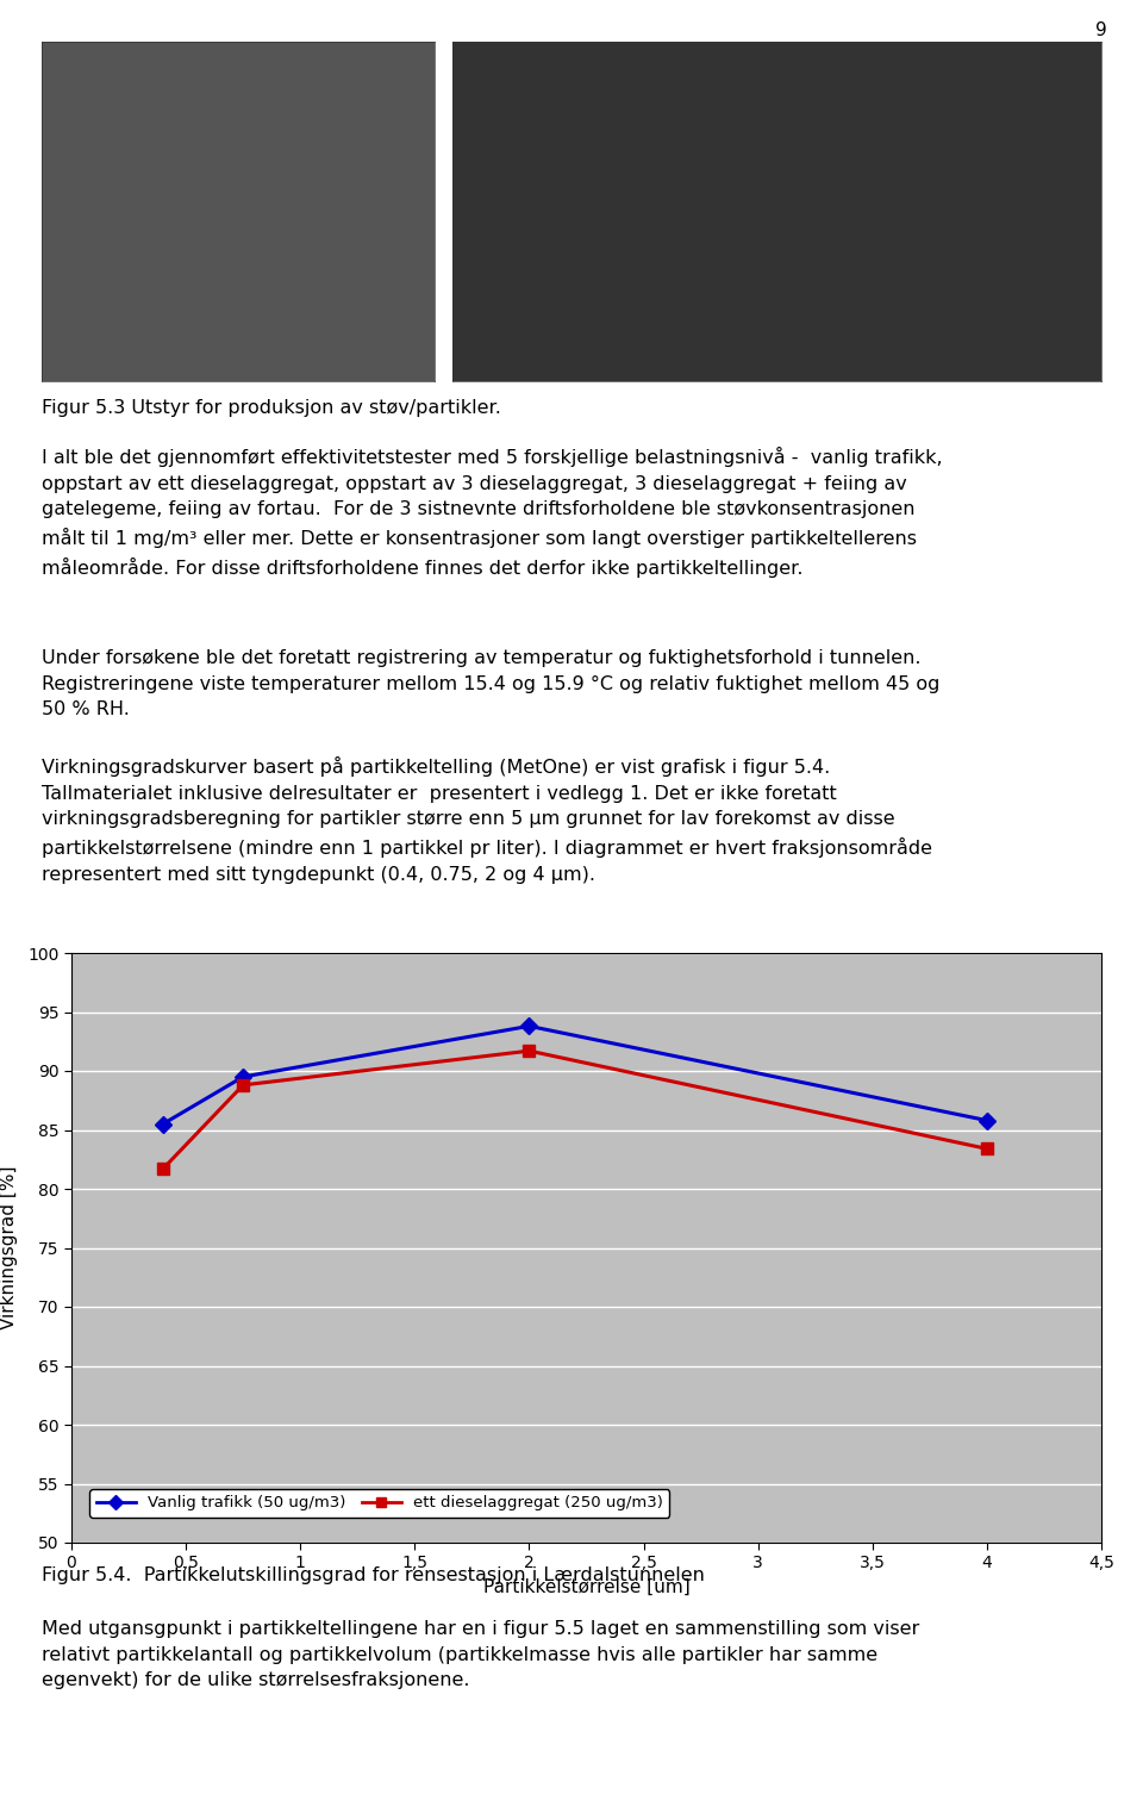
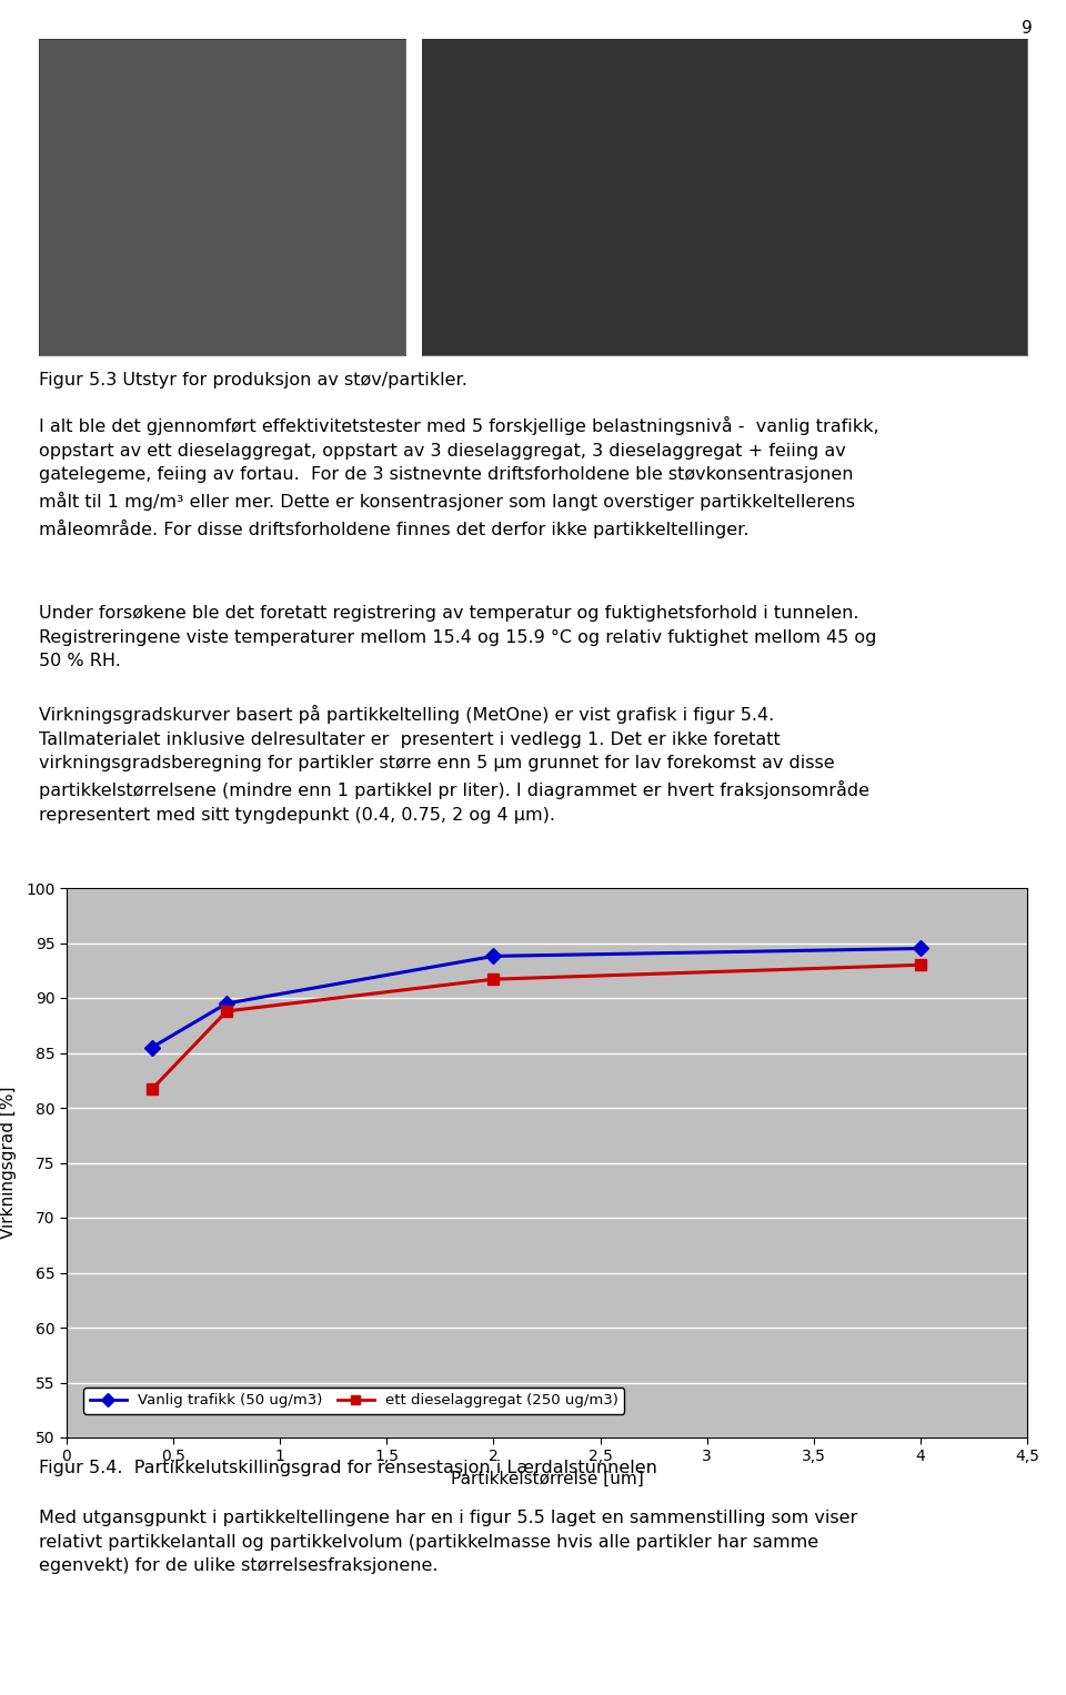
Vanlig trafikk (50 ug/m3)/4: 85.8 -> 94.5
ett dieselaggregat (250 ug/m3)/4: 83.4 -> 93.0
